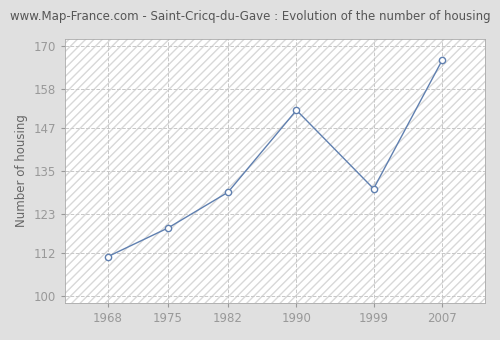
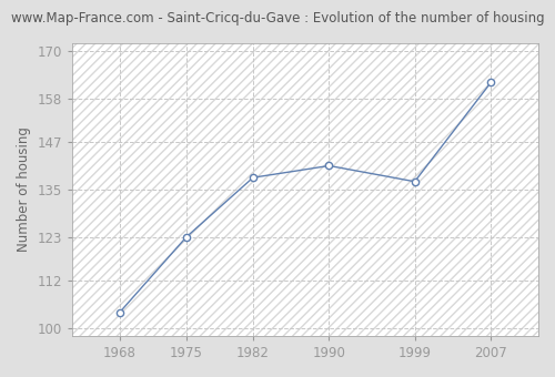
1968: 111 -> 104
1975: 119 -> 123
1982: 129 -> 138
1990: 152 -> 141
1999: 130 -> 137
2007: 166 -> 162
